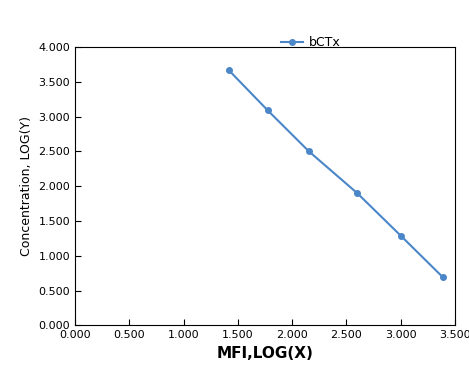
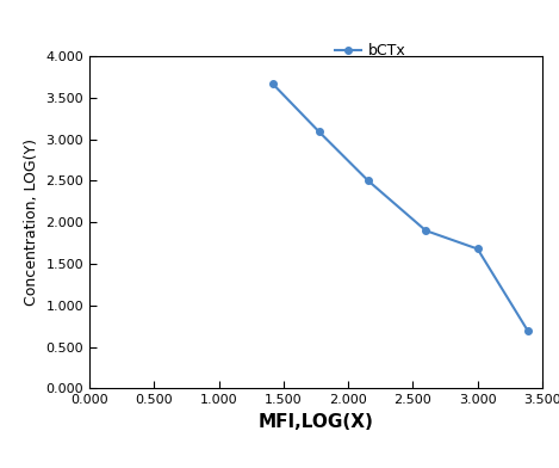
3.000: 1.29 -> 1.68
